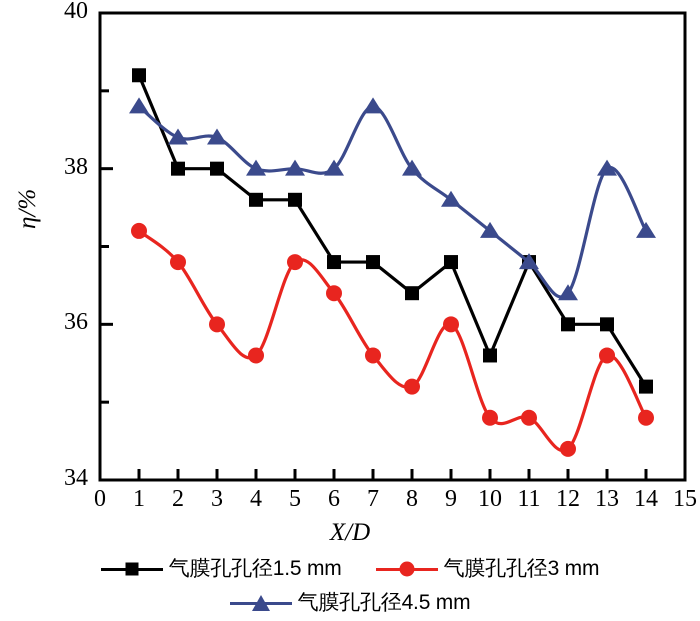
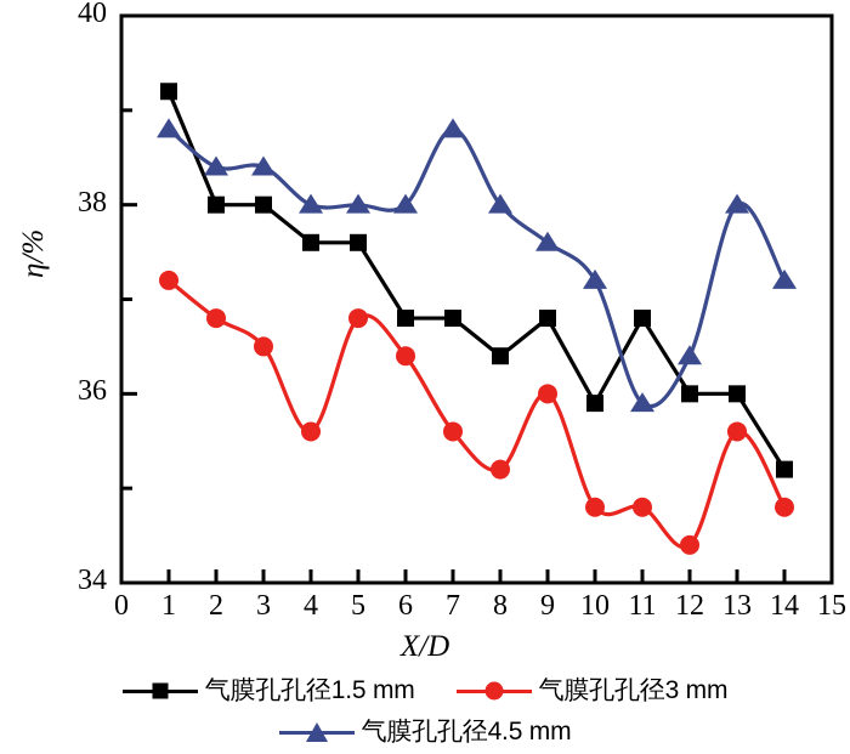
气膜孔孔径3 mm/3: 36.0 -> 36.5
气膜孔孔径1.5 mm/10: 35.6 -> 35.9
气膜孔孔径4.5 mm/11: 36.8 -> 35.9
